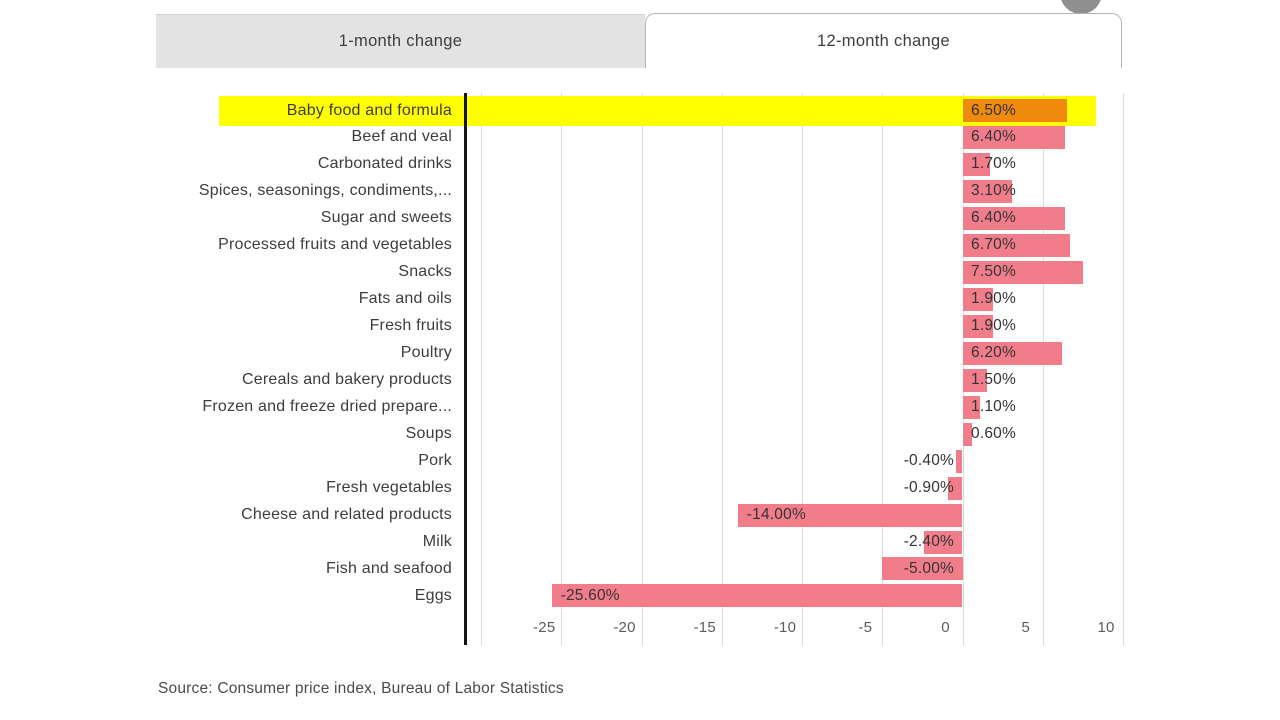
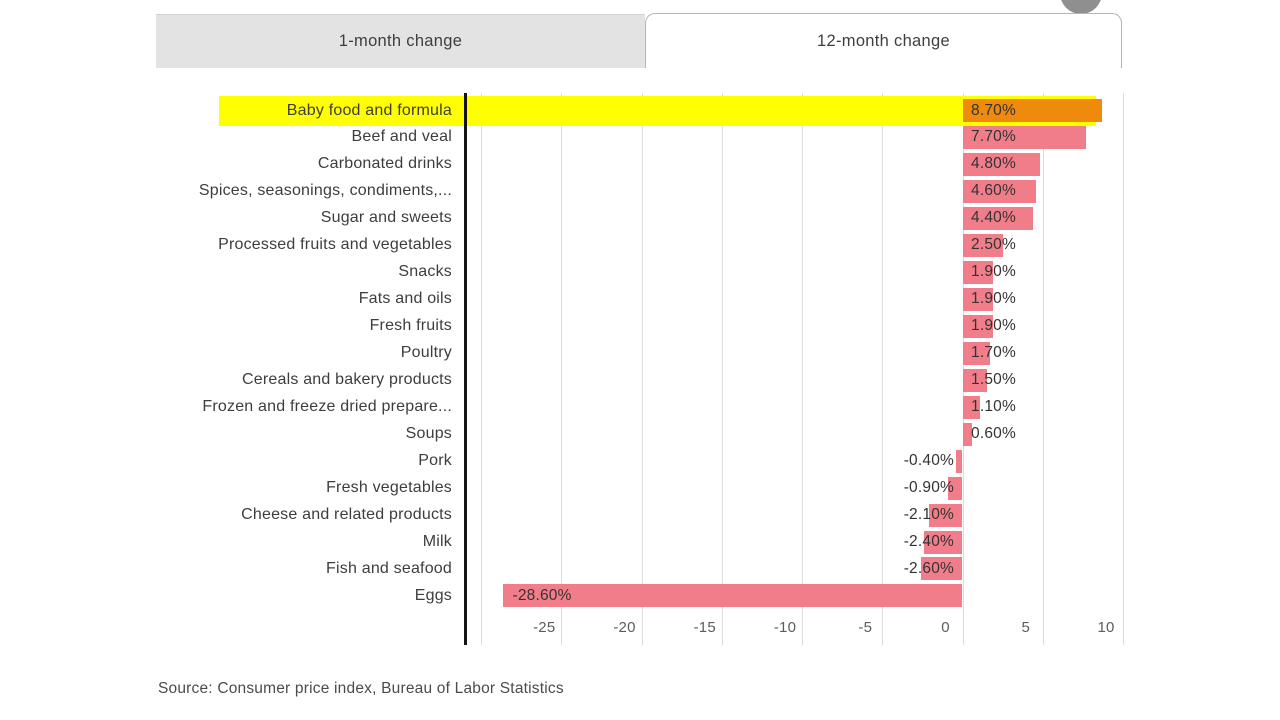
Baby food and formula: 6.50% -> 8.70%
Beef and veal: 6.40% -> 7.70%
Carbonated drinks: 1.70% -> 4.80%
Spices, seasonings, condiments,...: 3.10% -> 4.60%
Sugar and sweets: 6.40% -> 4.40%
Processed fruits and vegetables: 6.70% -> 2.50%
Snacks: 7.50% -> 1.90%
Poultry: 6.20% -> 1.70%
Cheese and related products: -14.00% -> -2.10%
Fish and seafood: -5.00% -> -2.60%
Eggs: -25.60% -> -28.60%
